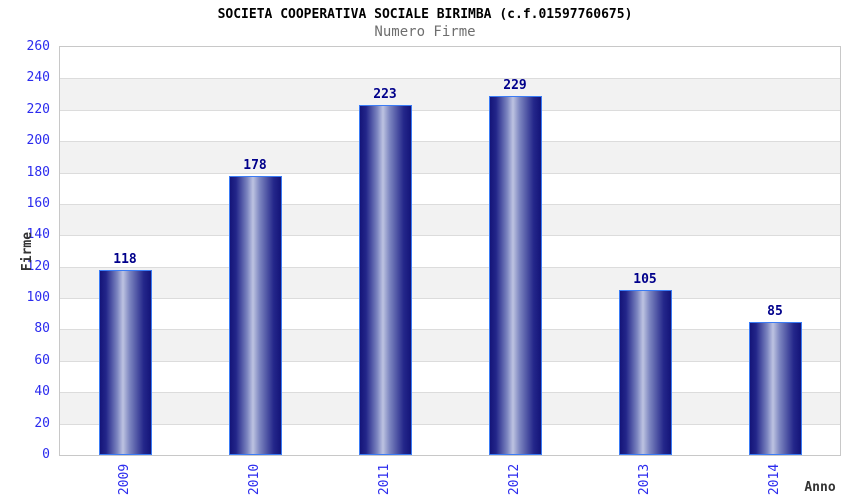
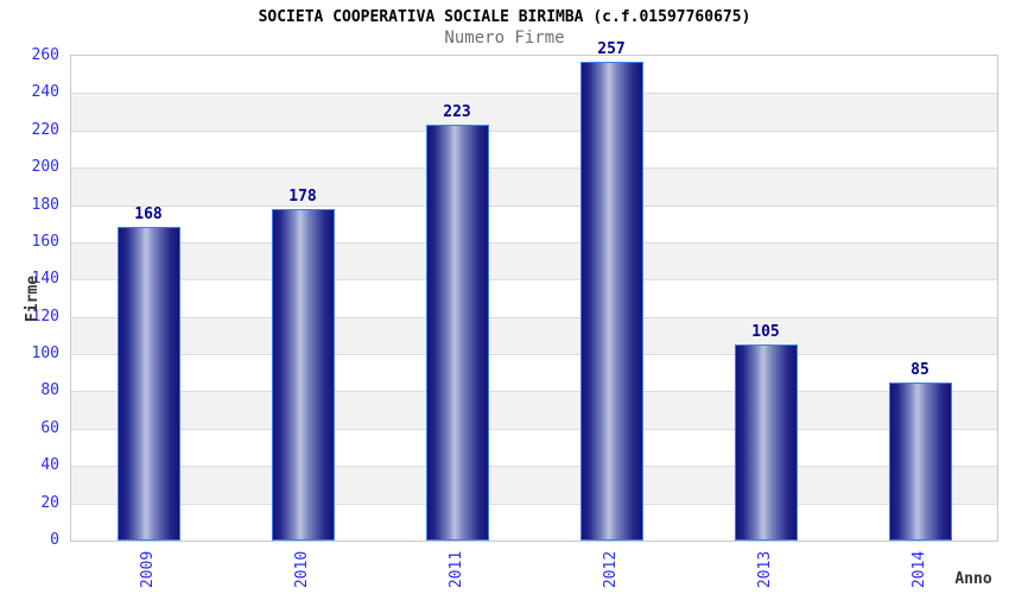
2009: 118 -> 168
2012: 229 -> 257
